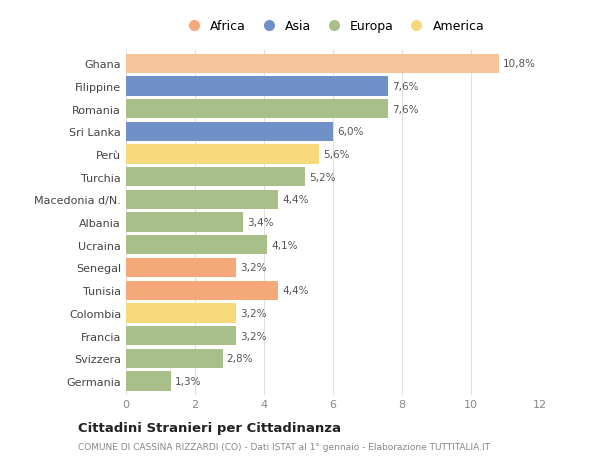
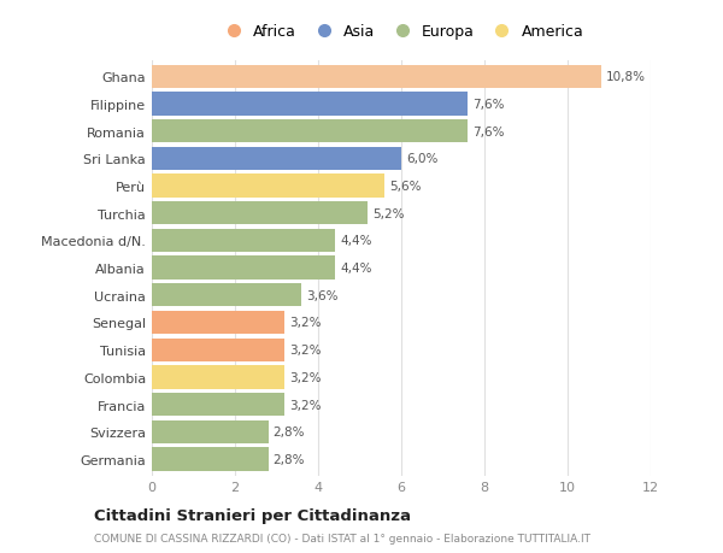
Albania: 3,4% -> 4,4%
Ucraina: 4,1% -> 3,6%
Tunisia: 4,4% -> 3,2%
Germania: 1,3% -> 2,8%
